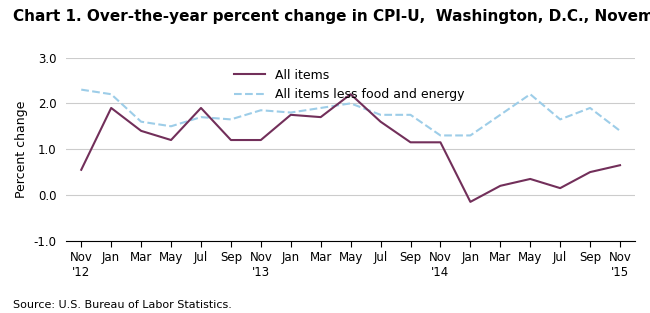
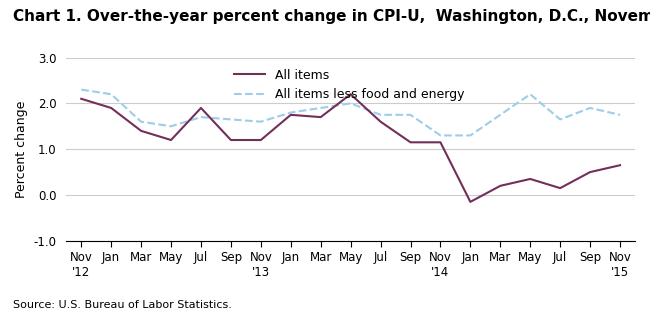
All items/Nov '12: 0.55 -> 2.10
All items less food and energy/Nov '13: 1.85 -> 1.60
All items less food and energy/Nov '15: 1.40 -> 1.75
